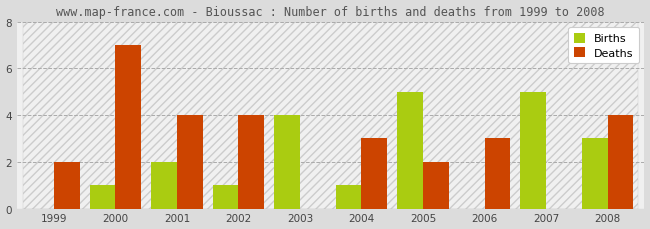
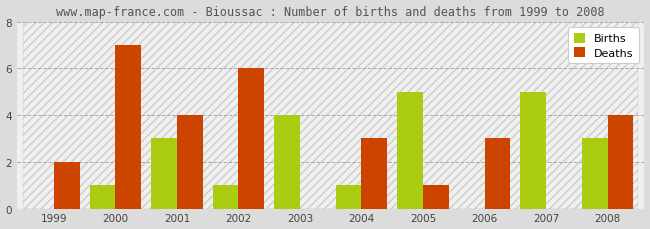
Births/2001: 2 -> 3
Deaths/2002: 4 -> 6
Deaths/2005: 2 -> 1
